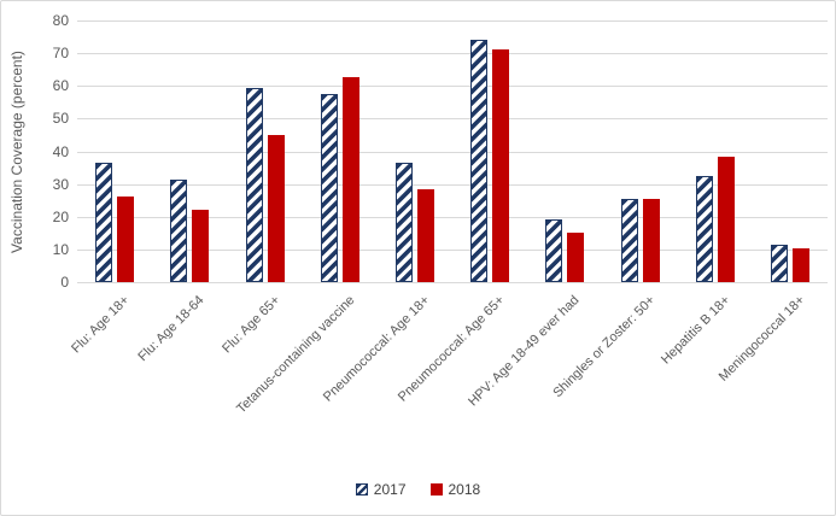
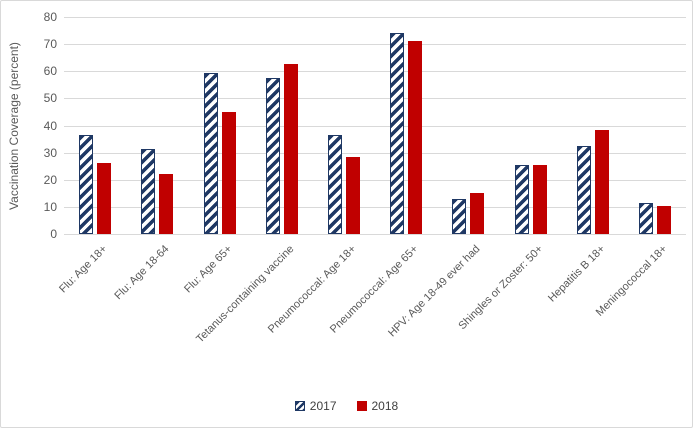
2017/HPV: Age 18-49 ever had: 19 -> 13
